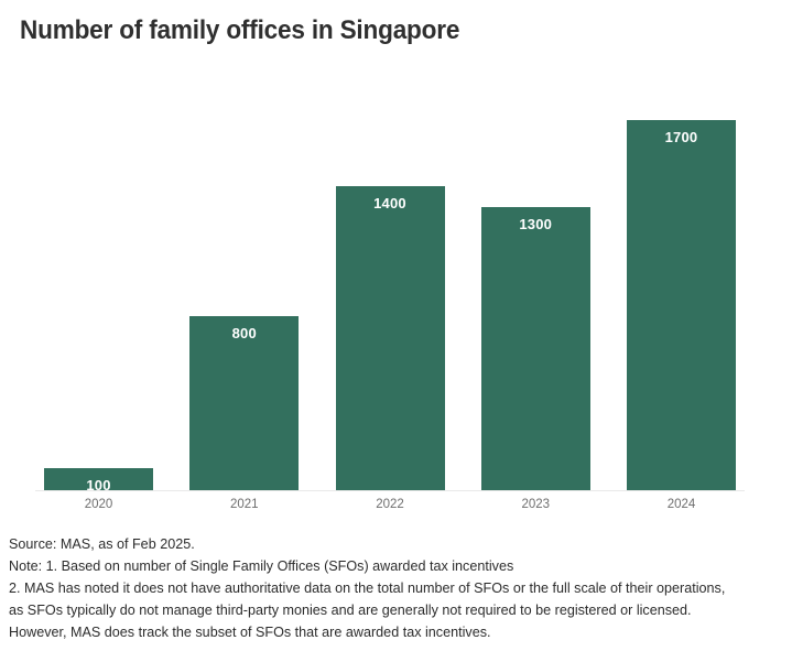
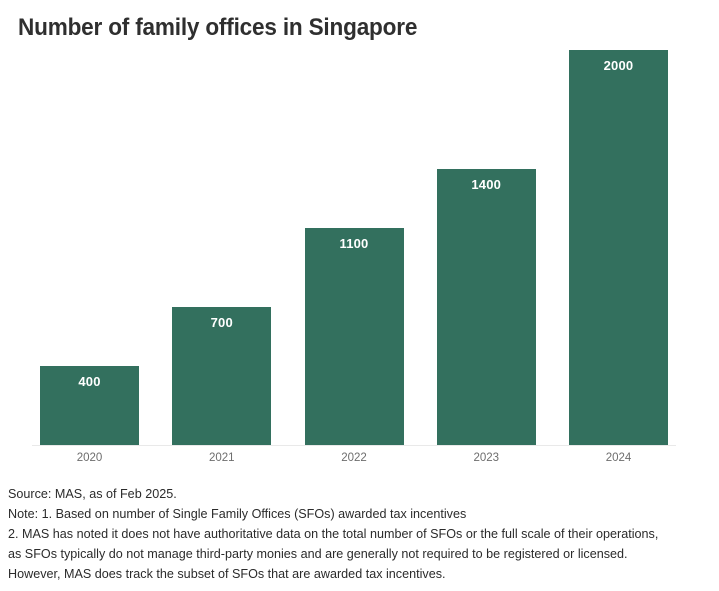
2020: 100 -> 400
2021: 800 -> 700
2022: 1400 -> 1100
2023: 1300 -> 1400
2024: 1700 -> 2000
